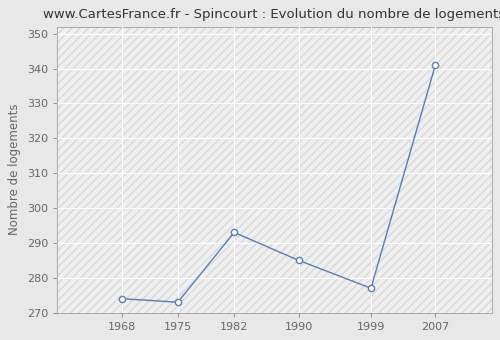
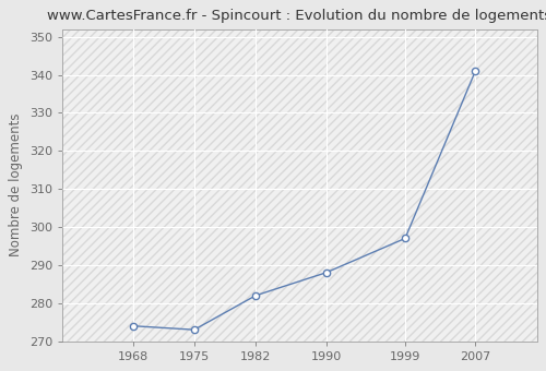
1982: 293 -> 282
1990: 285 -> 288
1999: 277 -> 297
